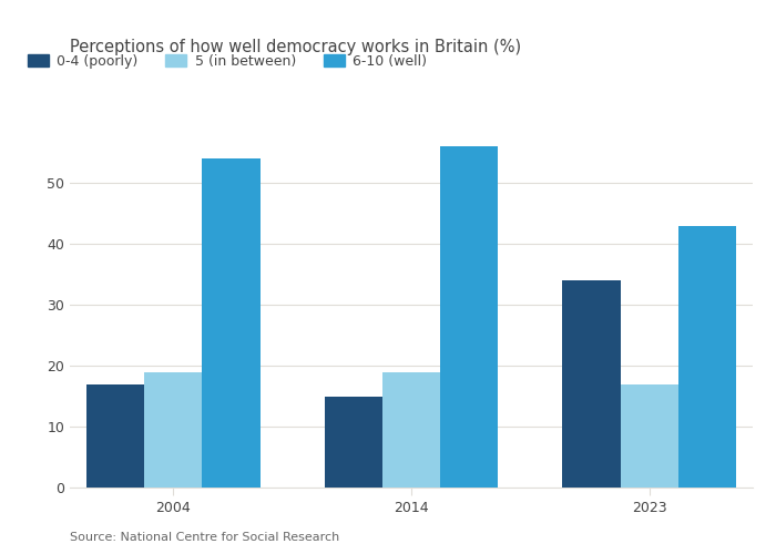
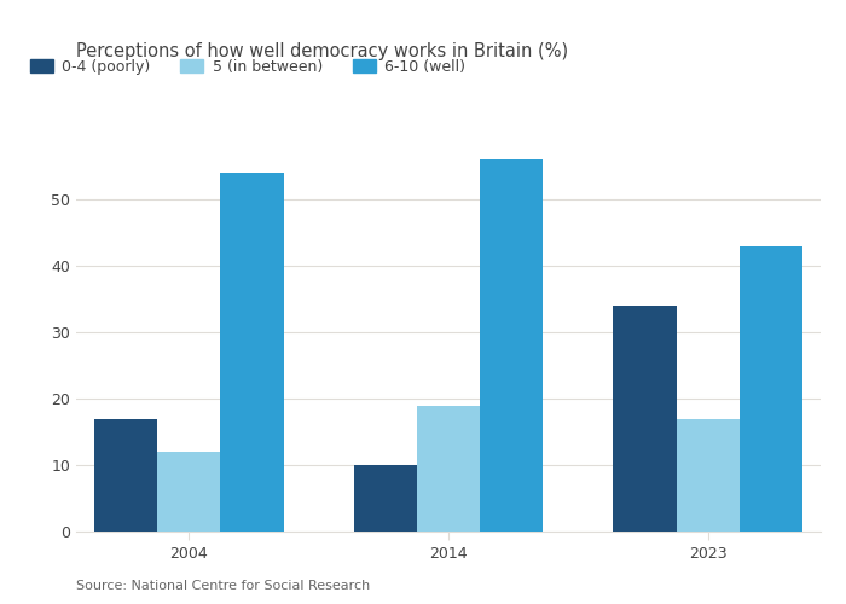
5 (in between)/2004: 19 -> 12
0-4 (poorly)/2014: 15 -> 10
